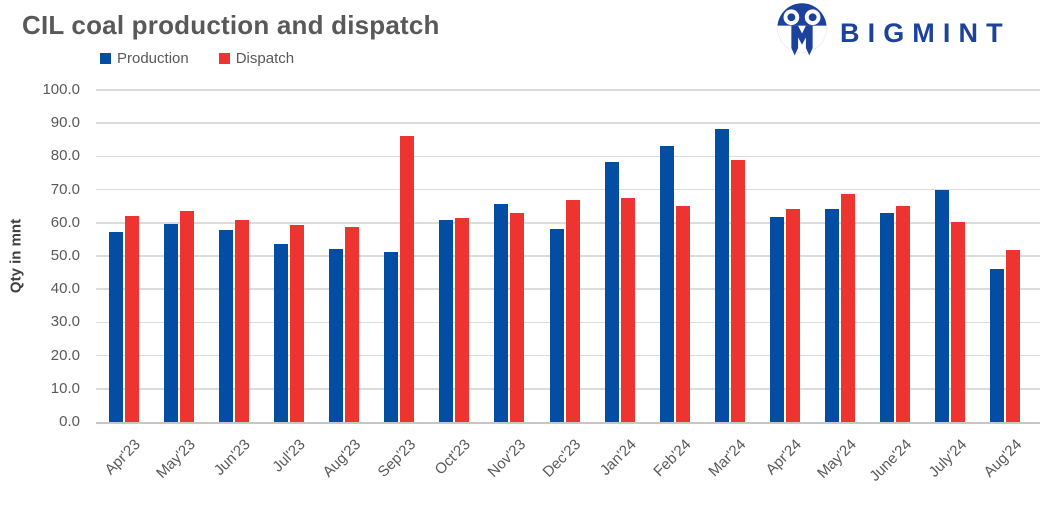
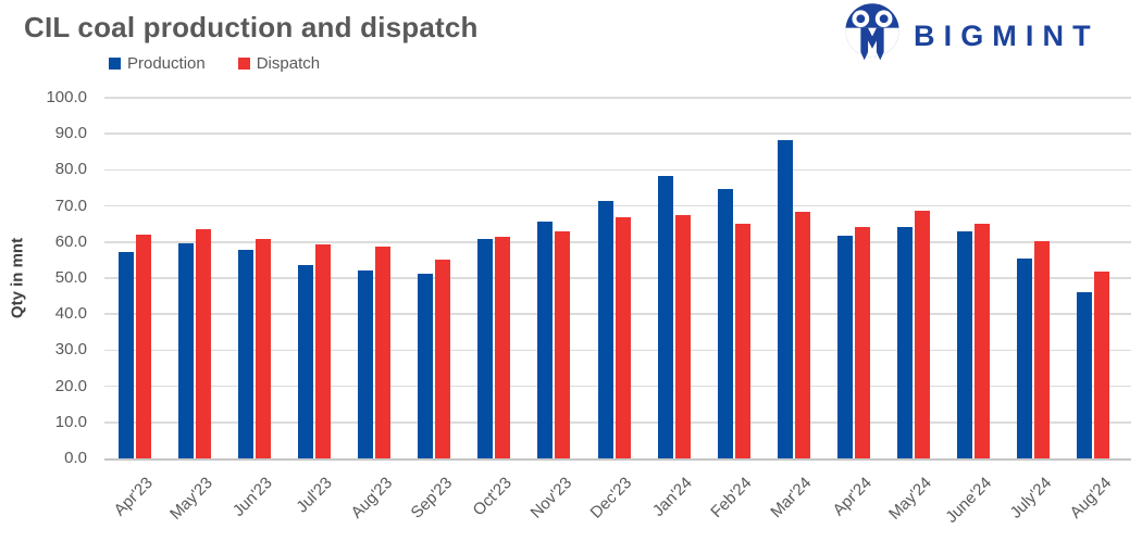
Dispatch/Sep'23: 86 -> 55
Production/Dec'23: 58 -> 72
Production/Feb'24: 83 -> 75
Dispatch/Mar'24: 79 -> 68
Production/July'24: 70 -> 55
